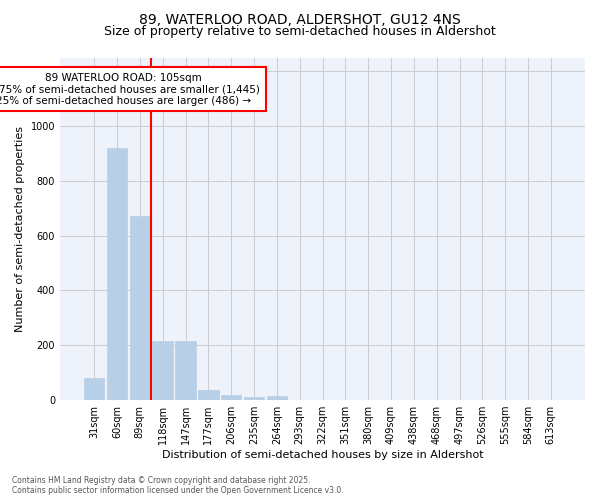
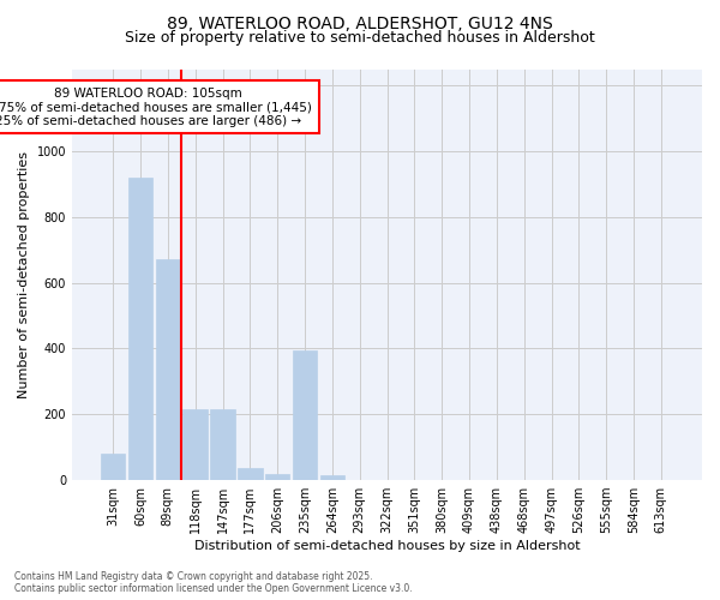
235sqm: 12 -> 395
